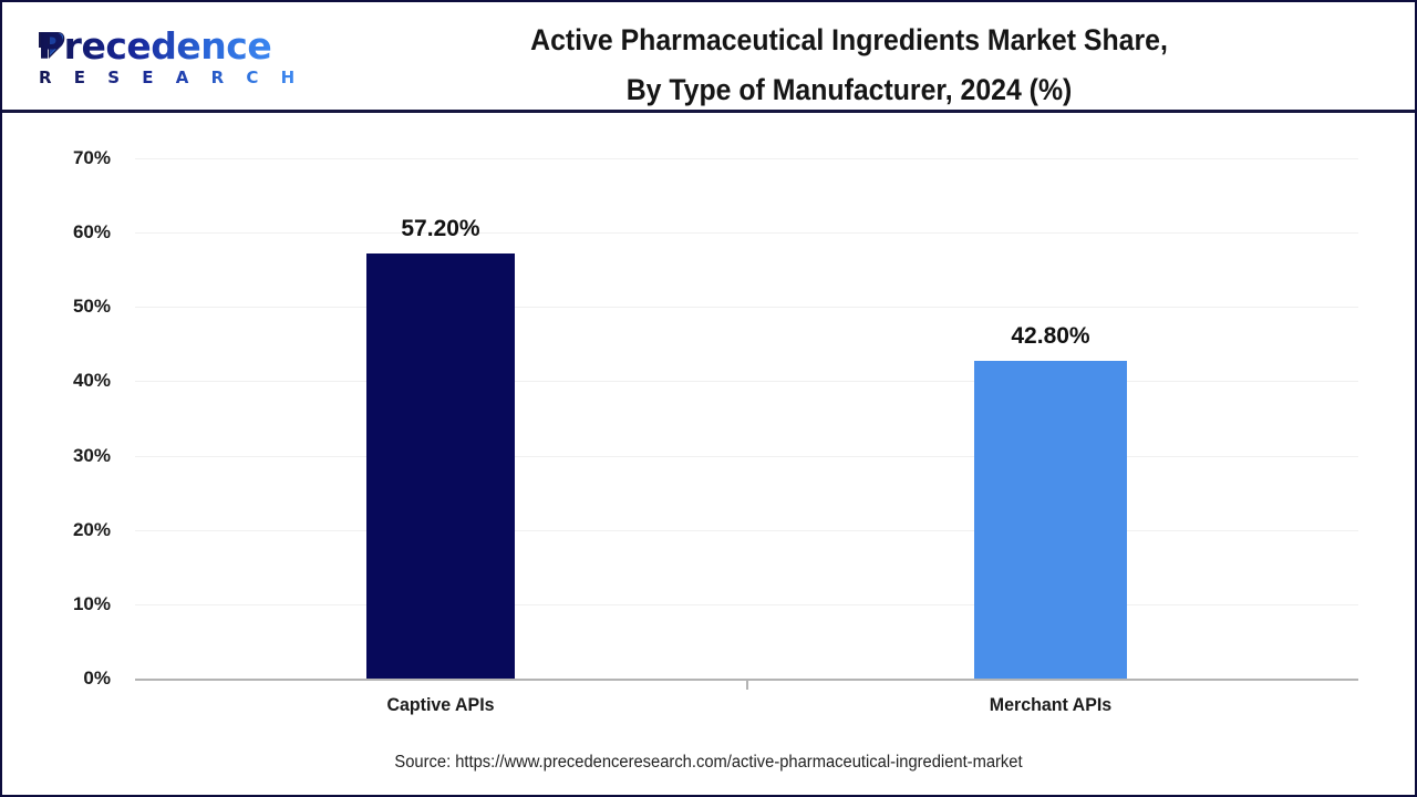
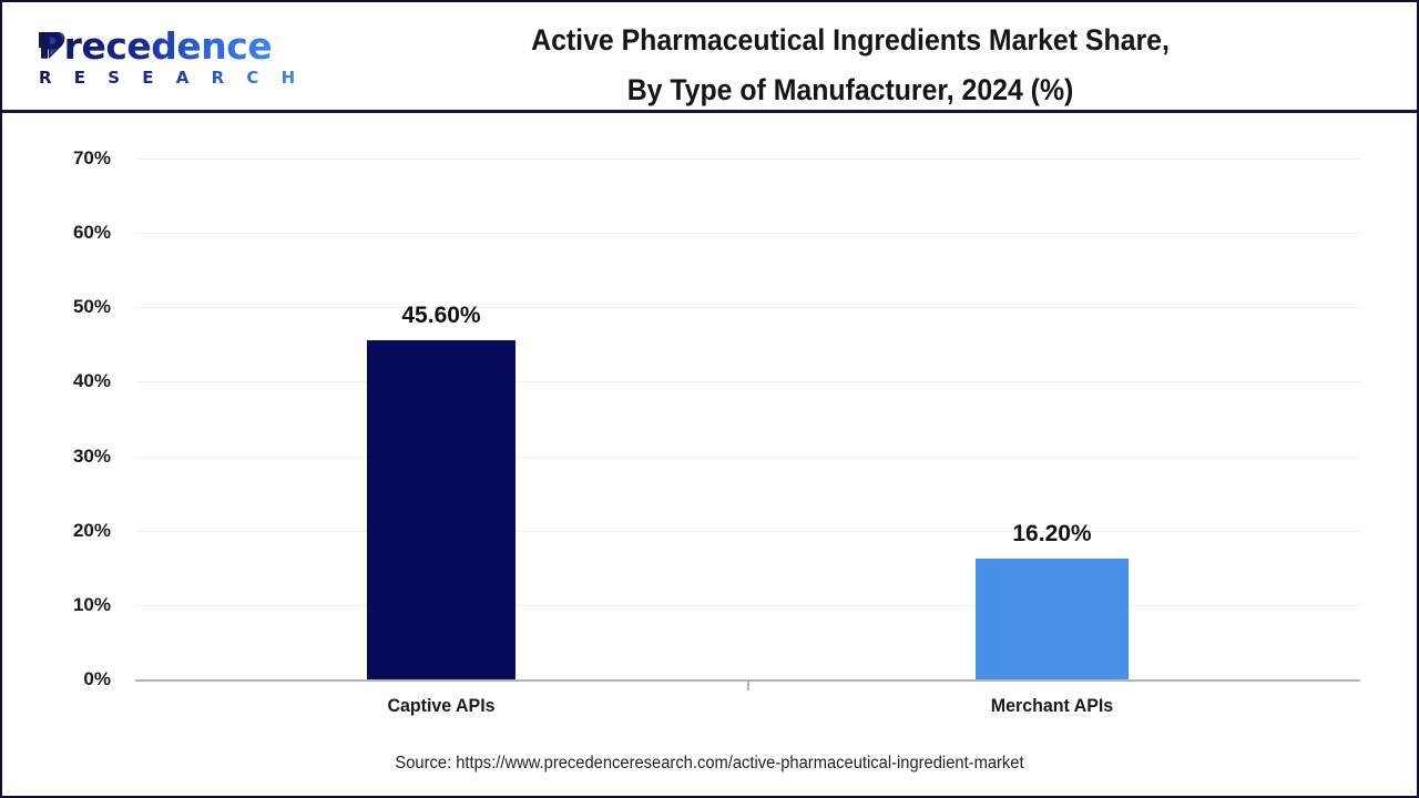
Captive APIs: 57.20% -> 45.60%
Merchant APIs: 42.80% -> 16.20%
